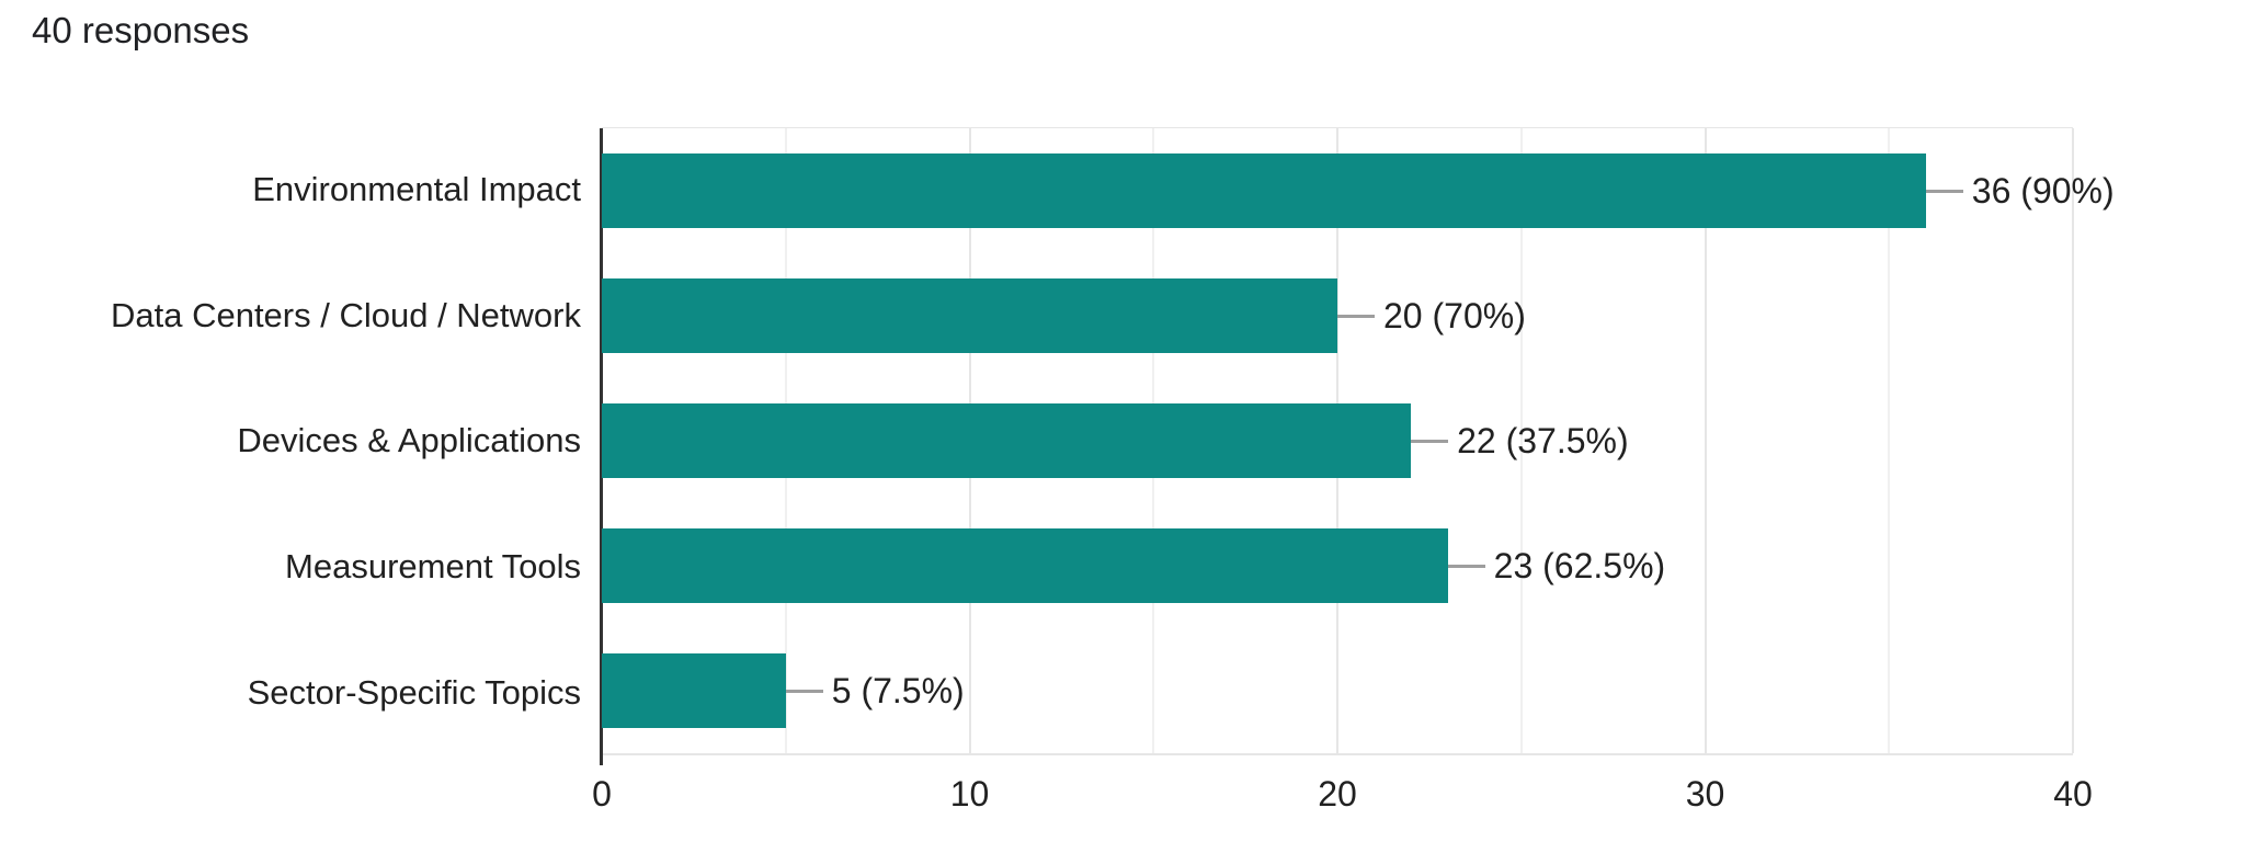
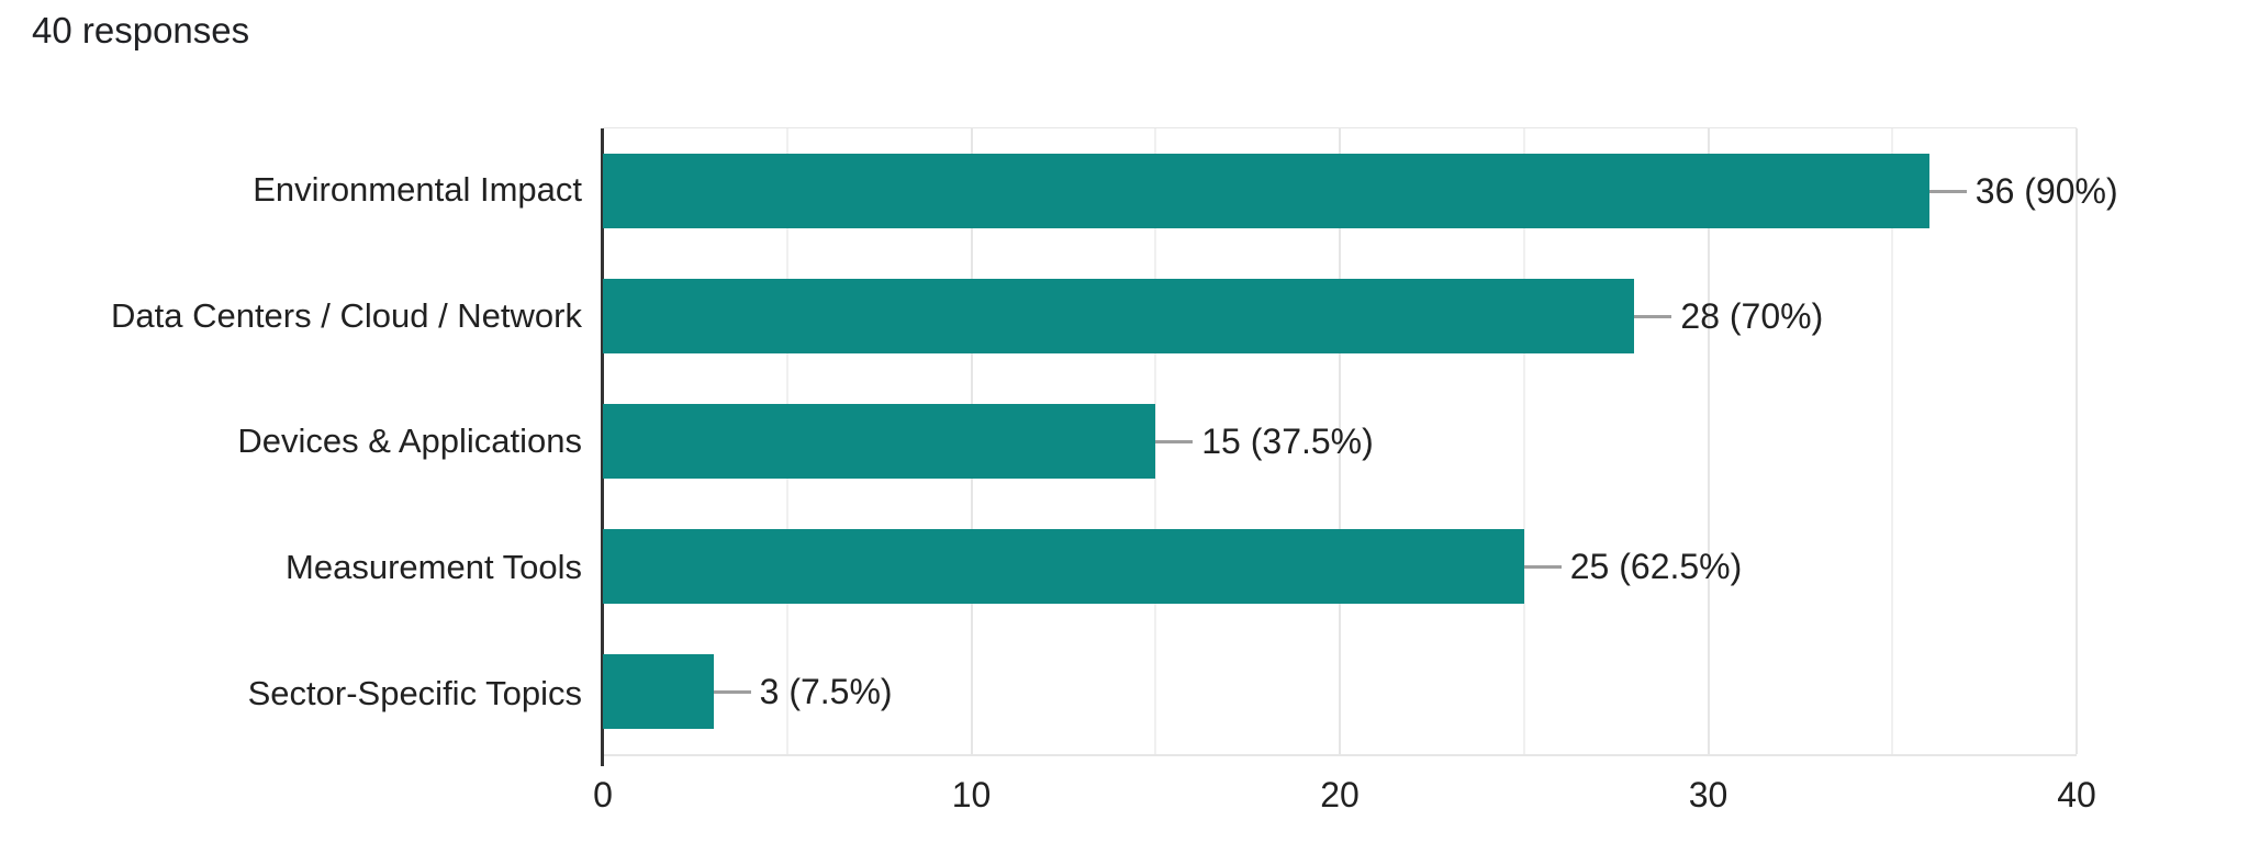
Data Centers / Cloud / Network: 20 -> 28
Devices & Applications: 22 -> 15
Measurement Tools: 23 -> 25
Sector-Specific Topics: 5 -> 3
